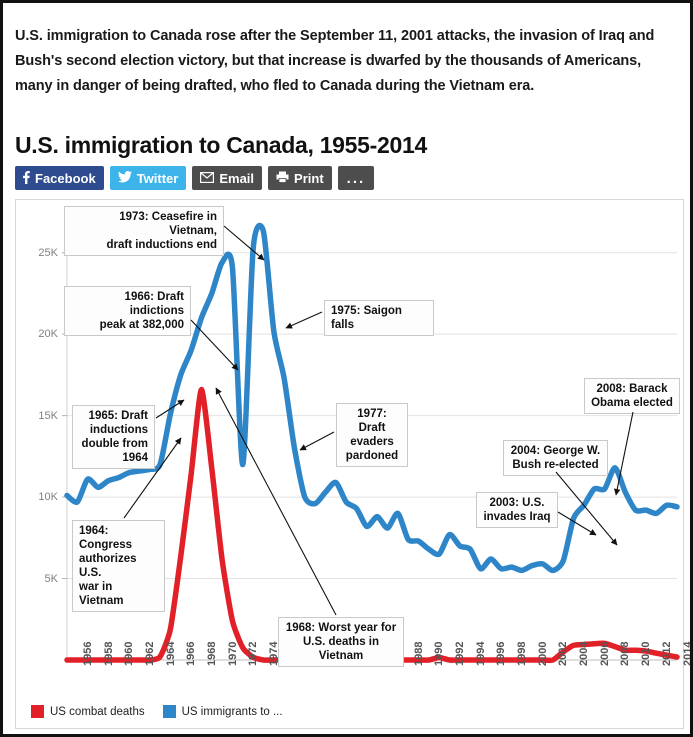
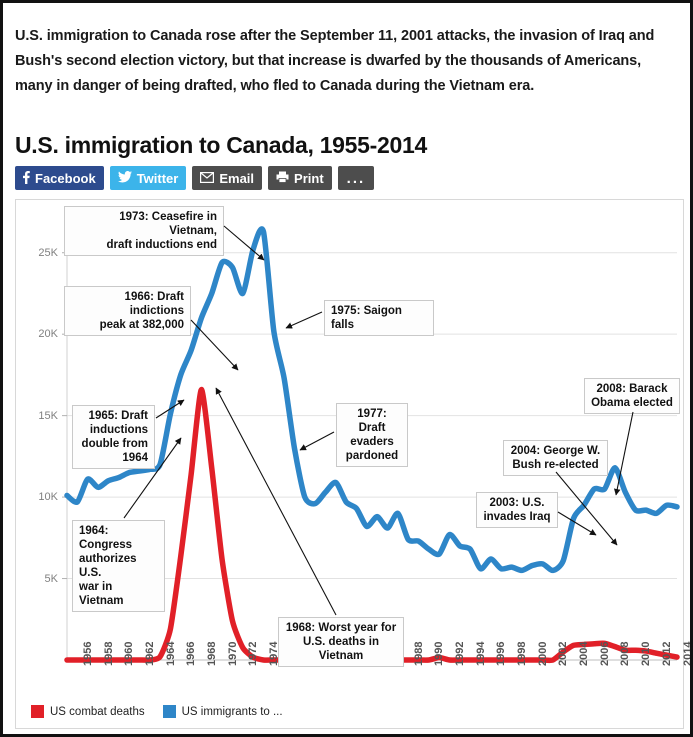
US immigrants to .../1972: 12.0K -> 22.5K
